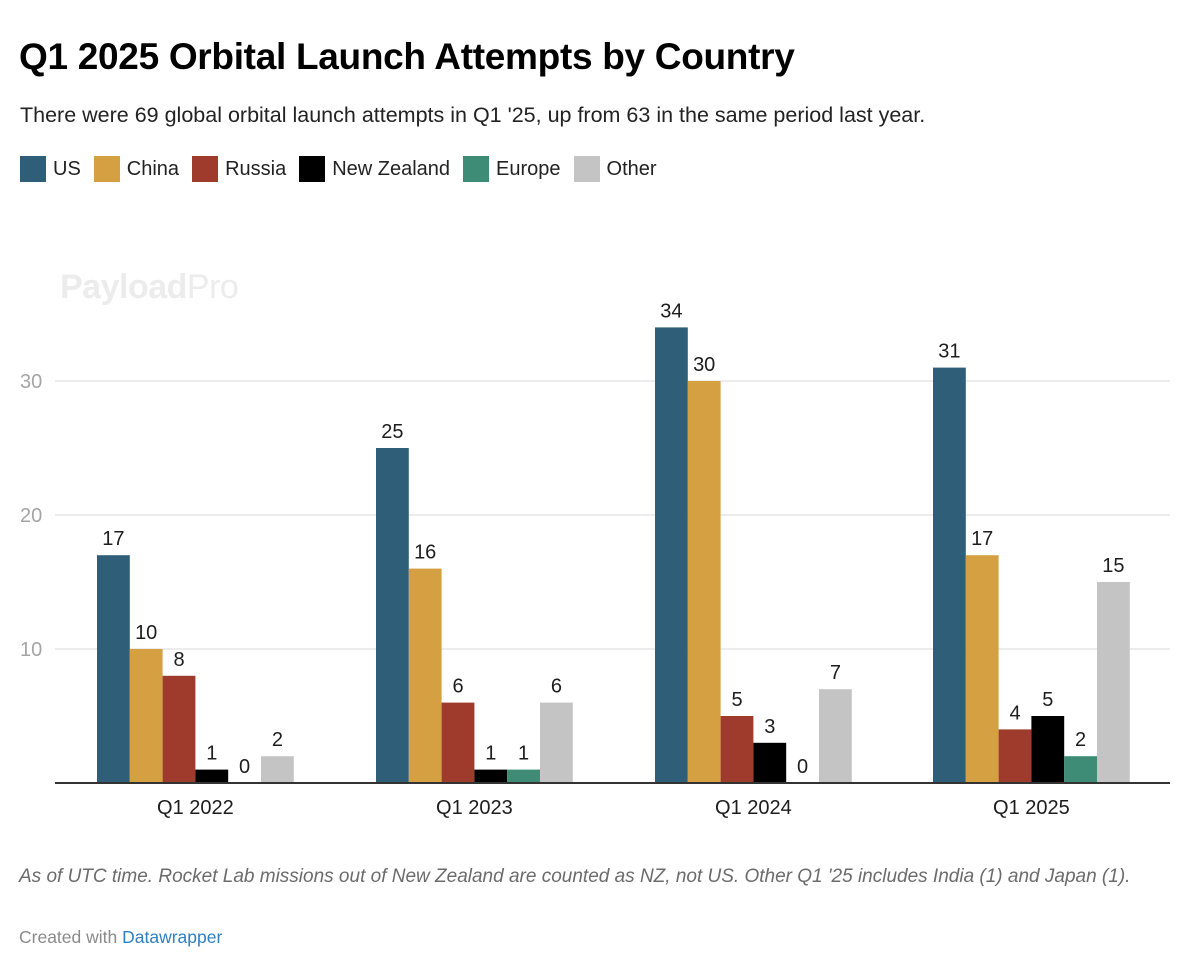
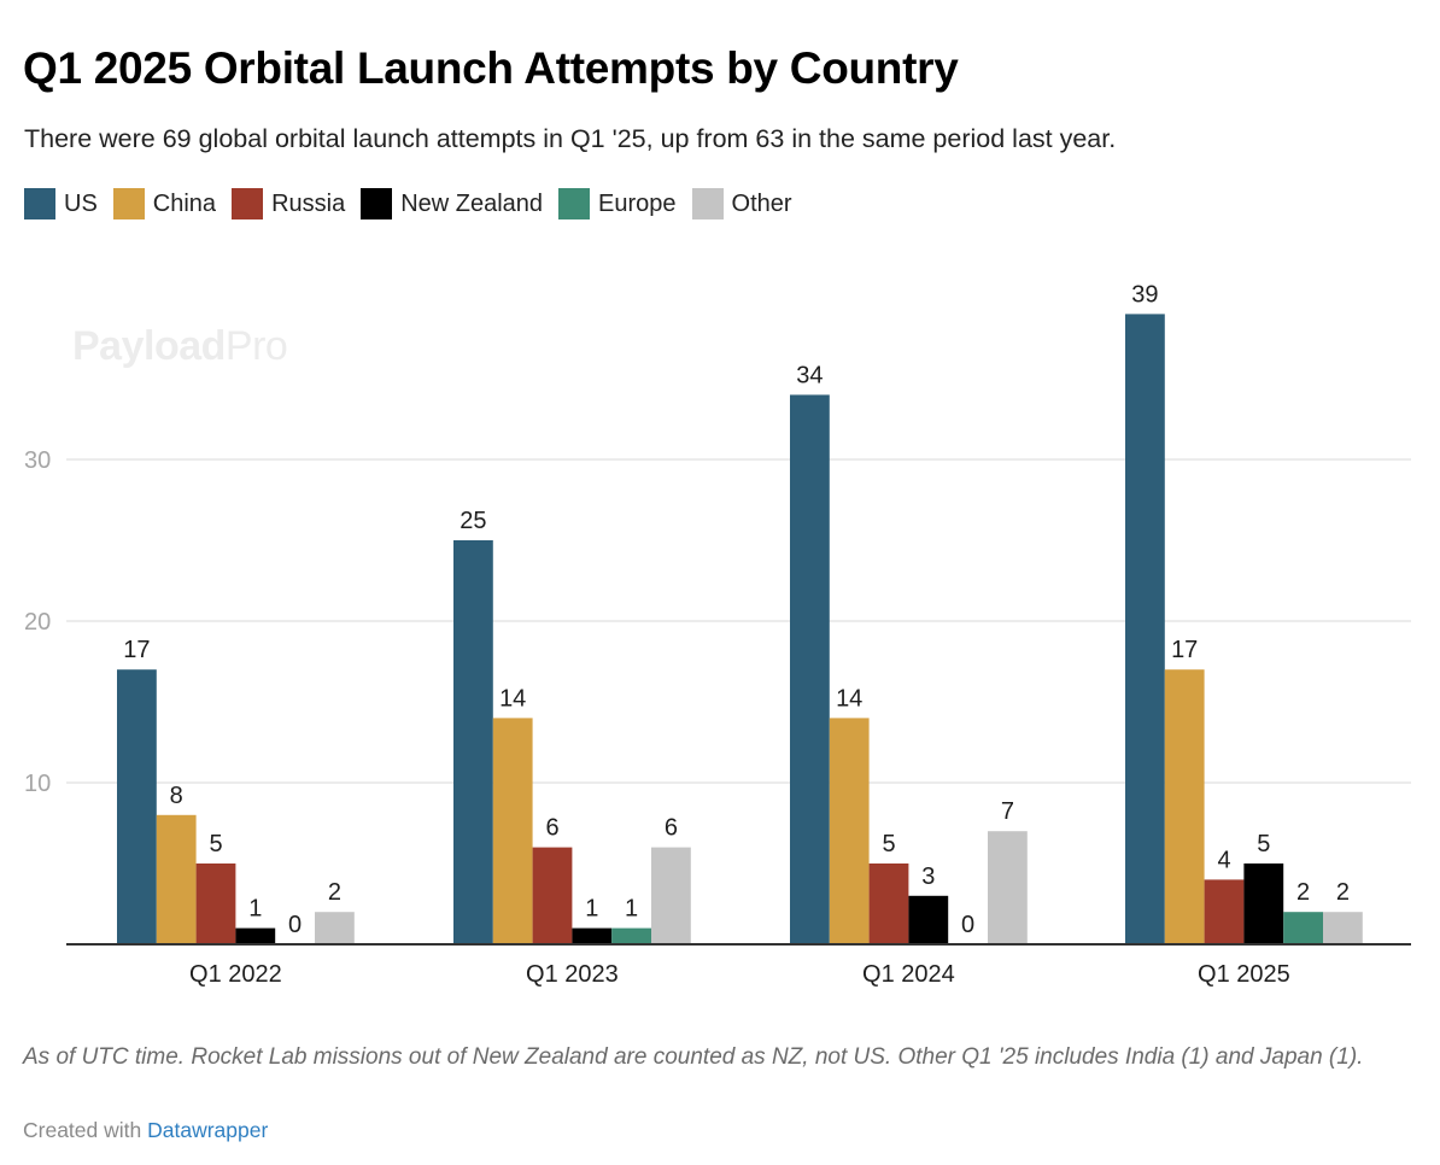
China/Q1 2022: 10 -> 8
Russia/Q1 2022: 8 -> 5
China/Q1 2023: 16 -> 14
China/Q1 2024: 30 -> 14
US/Q1 2025: 31 -> 39
Other/Q1 2025: 15 -> 2
